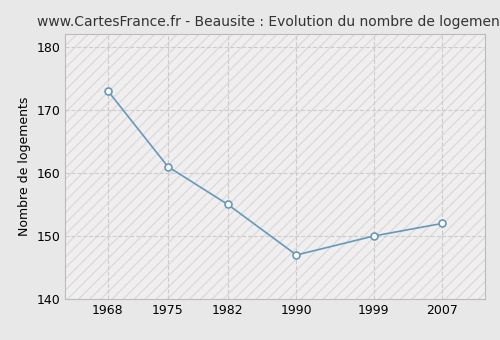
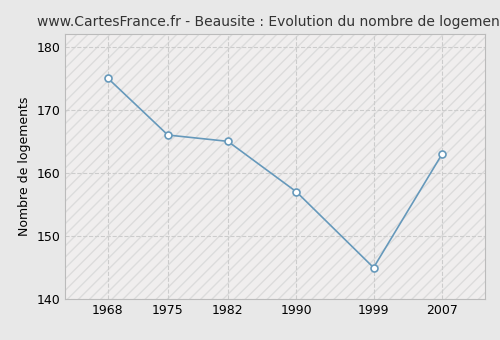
1968: 173 -> 175
1975: 161 -> 166
1982: 155 -> 165
1990: 147 -> 157
1999: 150 -> 145
2007: 152 -> 163
